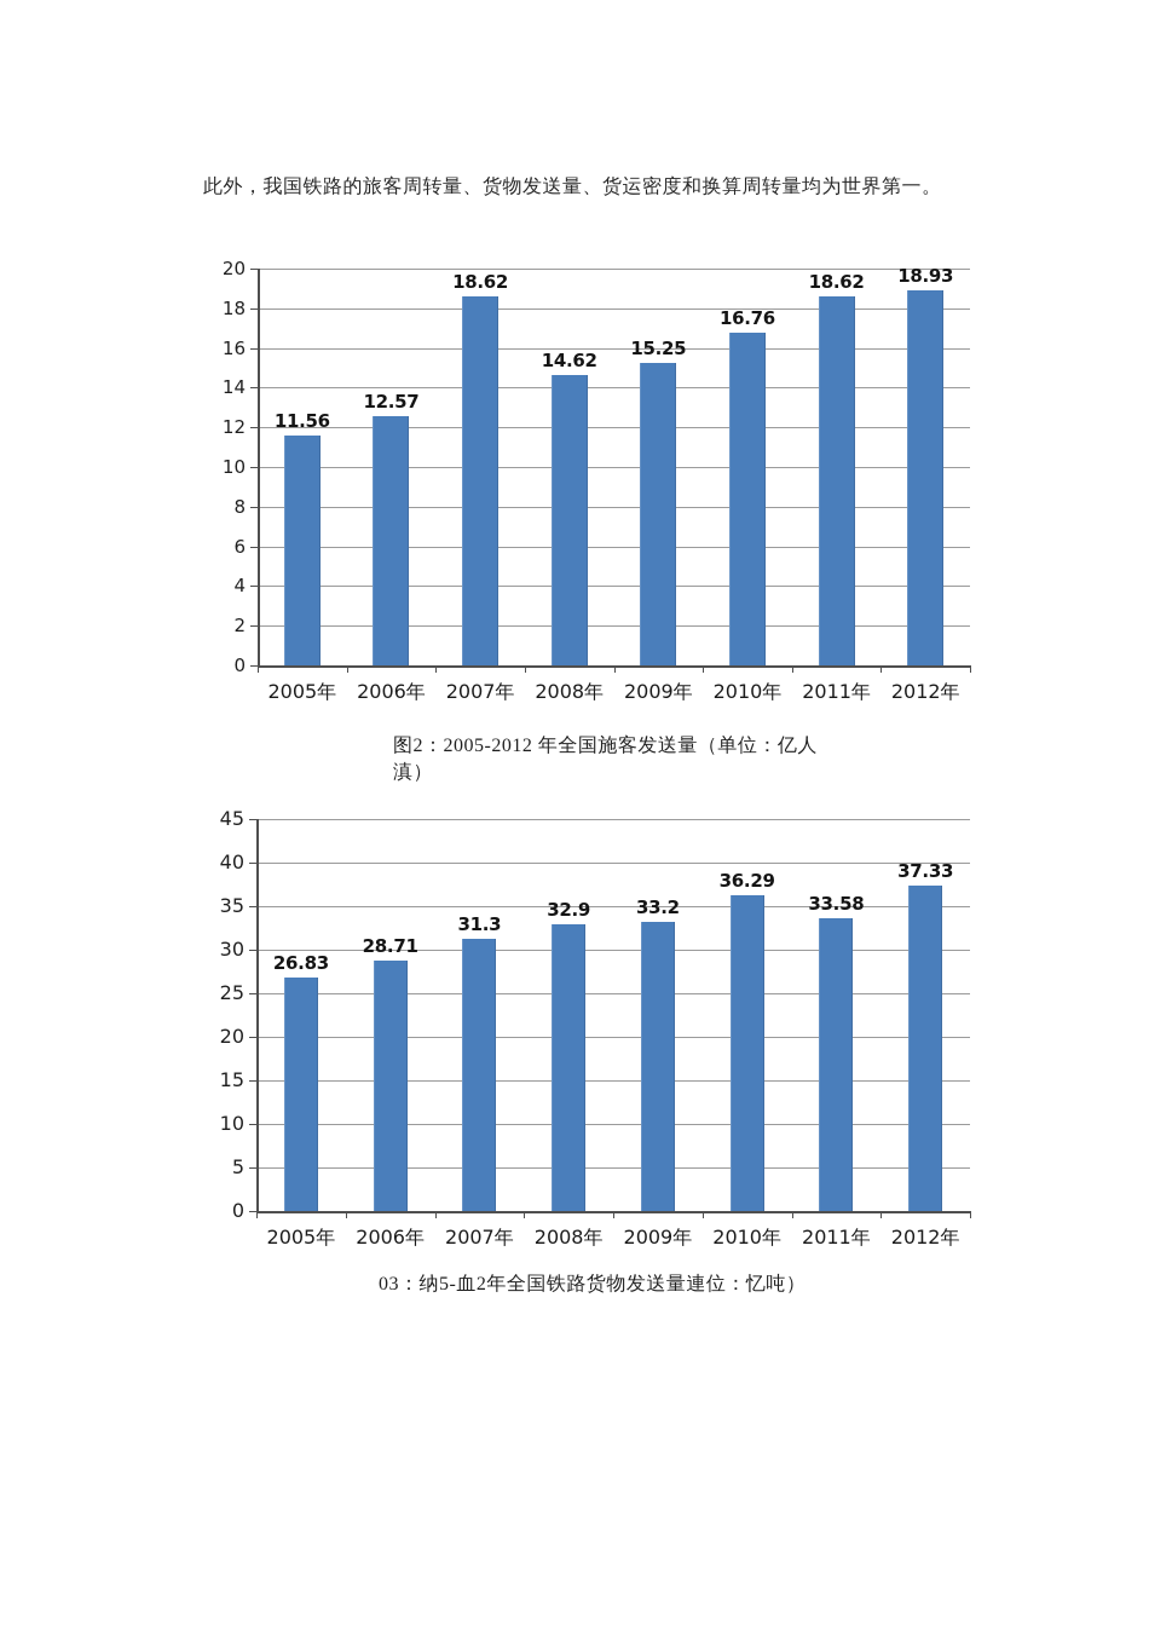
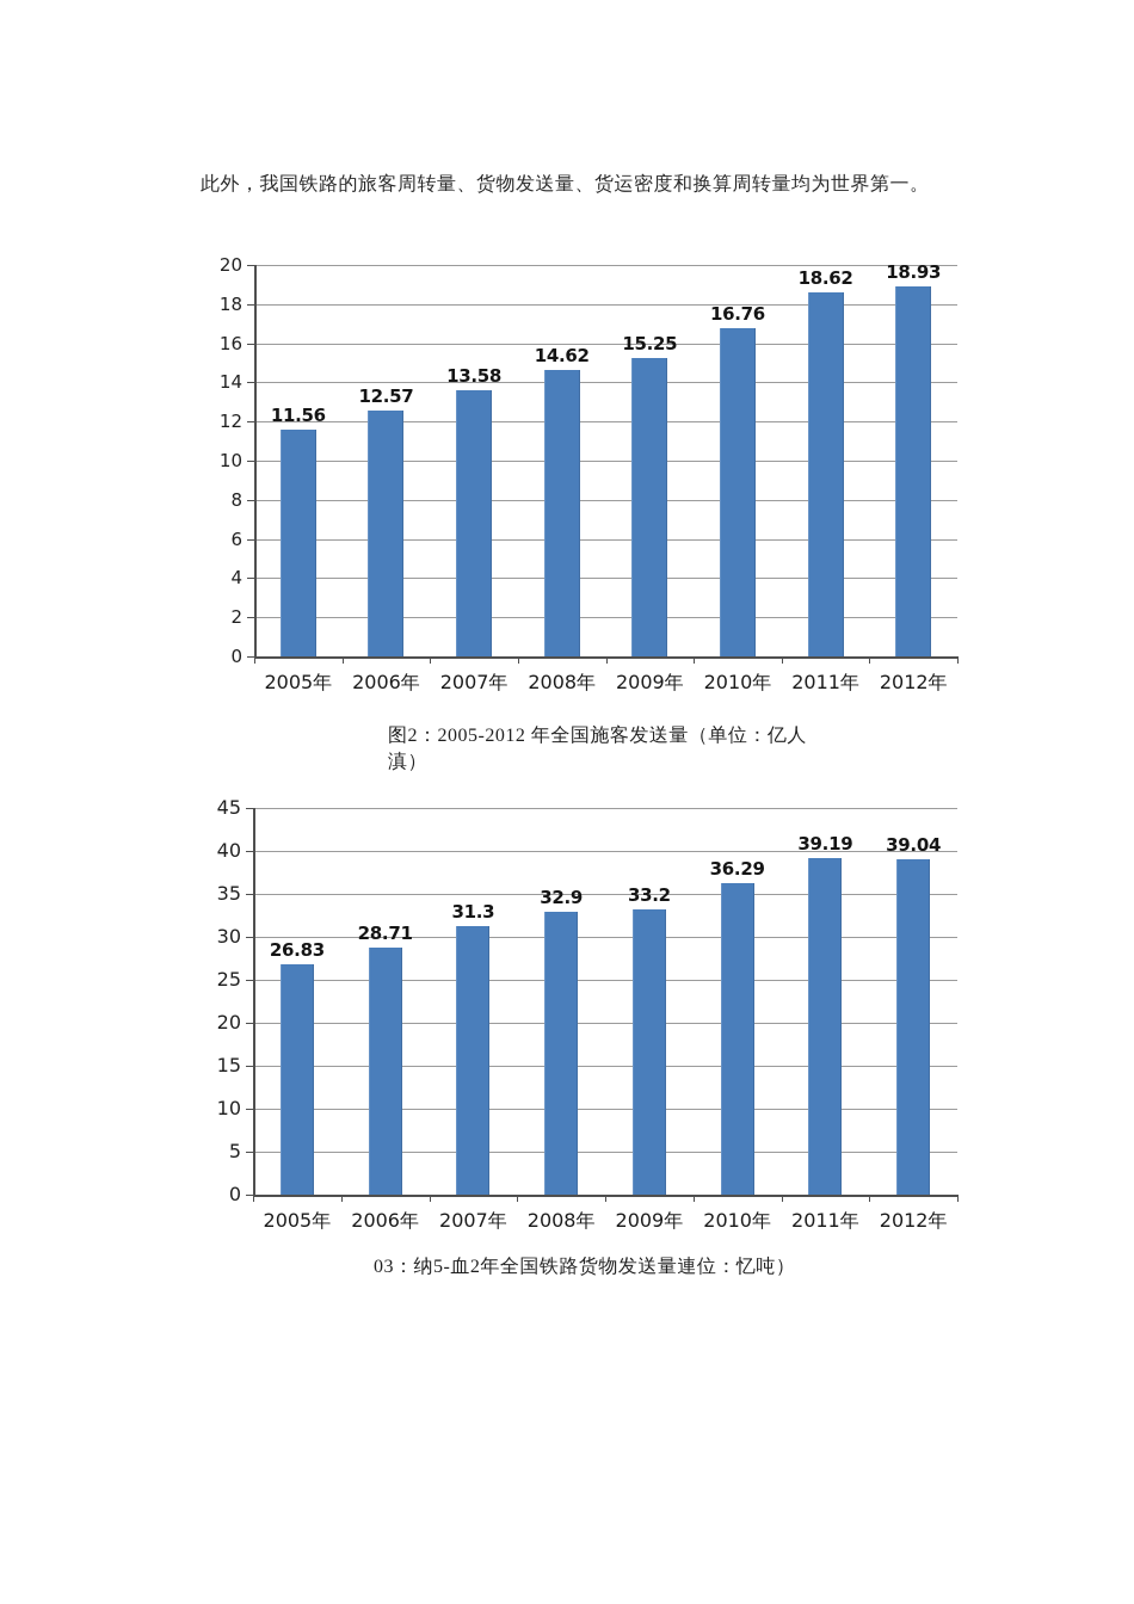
图2：2005-2012 年全国施客发送量（单位：亿人滇）/2007年: 18.62 -> 13.58
03：纳5-血2年全国铁路货物发送量連位：忆吨）/2011年: 33.58 -> 39.19
03：纳5-血2年全国铁路货物发送量連位：忆吨）/2012年: 37.33 -> 39.04
